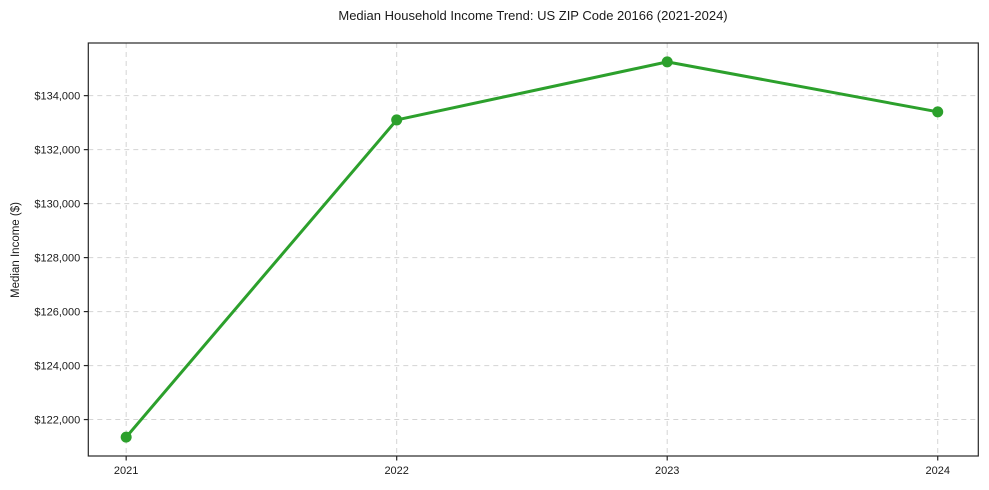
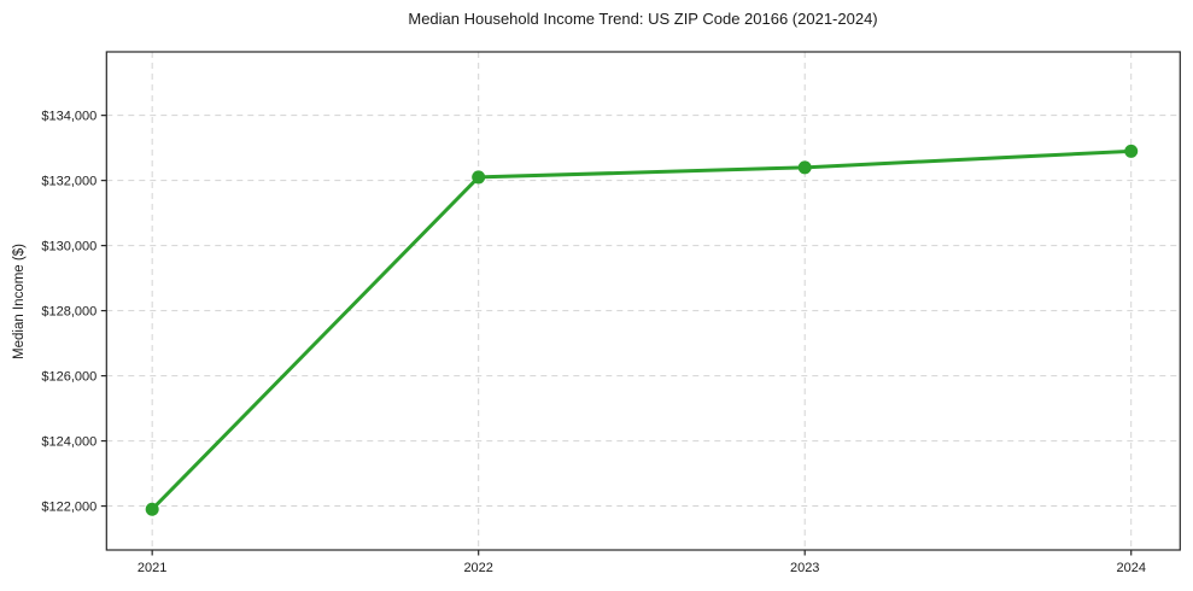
2021: $121400 -> $121900
2022: $133100 -> $132100
2023: $135200 -> $132400
2024: $133400 -> $132900
